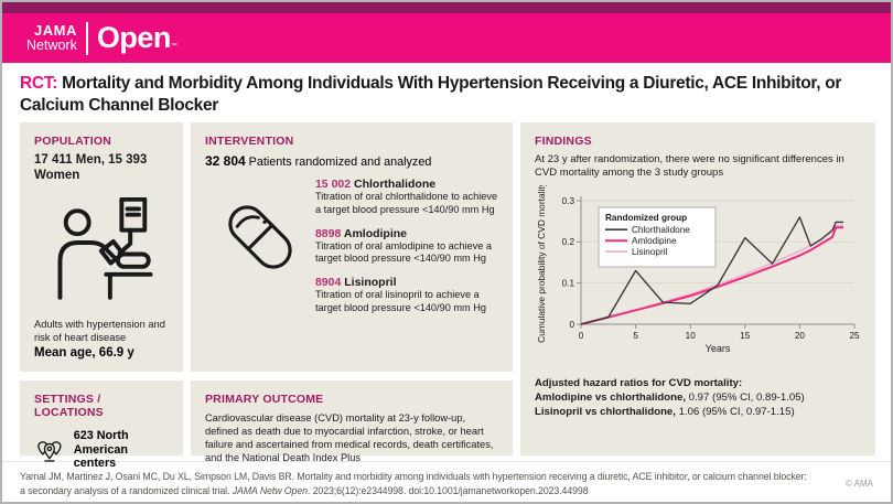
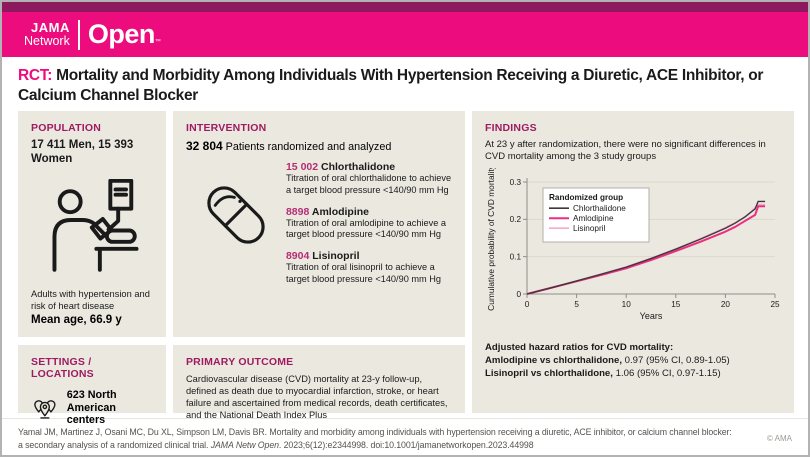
Chlorthalidone/5: 0.13 -> 0.04
Chlorthalidone/10: 0.05 -> 0.07
Chlorthalidone/15: 0.21 -> 0.12
Chlorthalidone/20: 0.26 -> 0.18
